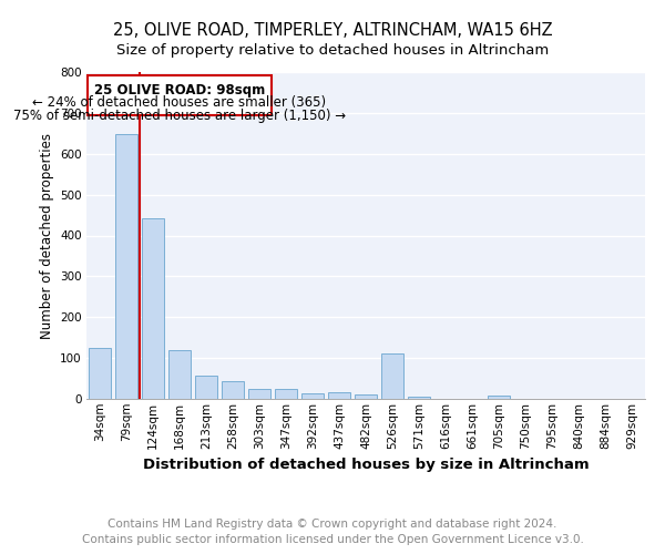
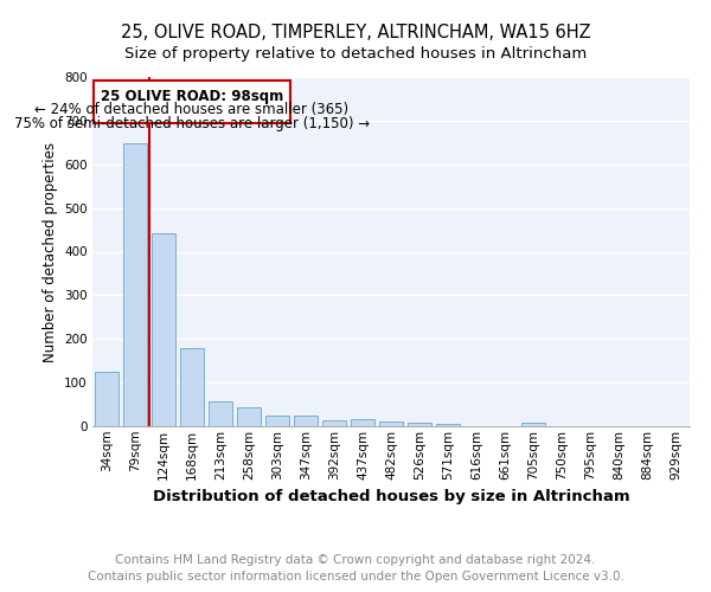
168sqm: 120 -> 180
526sqm: 110 -> 8
